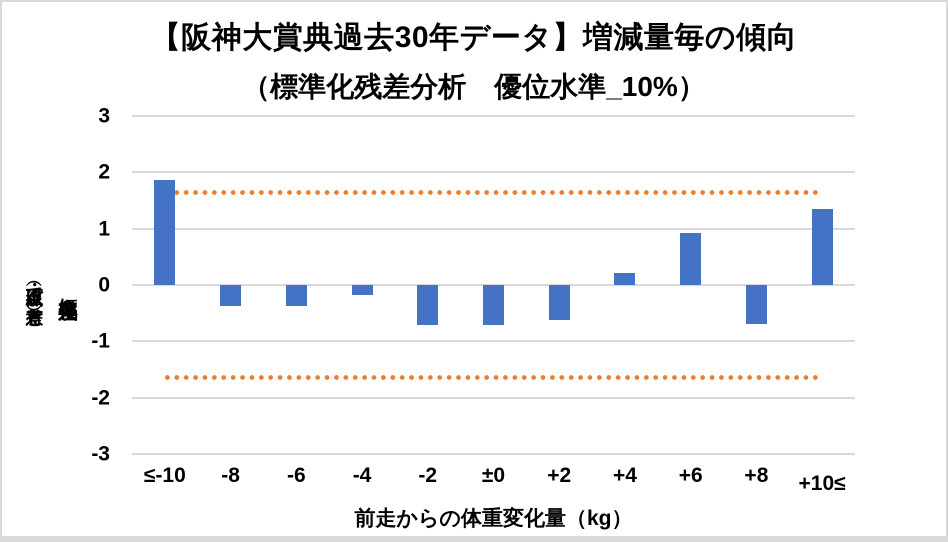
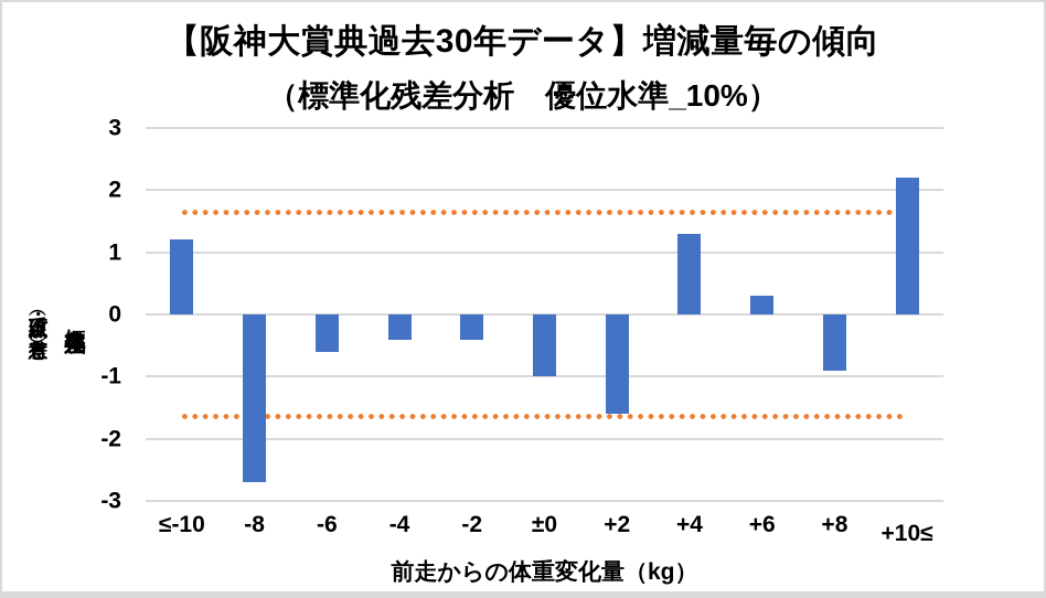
≤-10: 1.9 -> 1.2
-8: -0.4 -> -2.7
-6: -0.4 -> -0.6
-4: -0.2 -> -0.4
-2: -0.7 -> -0.4
±0: -0.7 -> -1.0
+2: -0.6 -> -1.6
+4: 0.2 -> 1.3
+6: 0.9 -> 0.3
+8: -0.7 -> -0.9
+10≤: 1.4 -> 2.2
